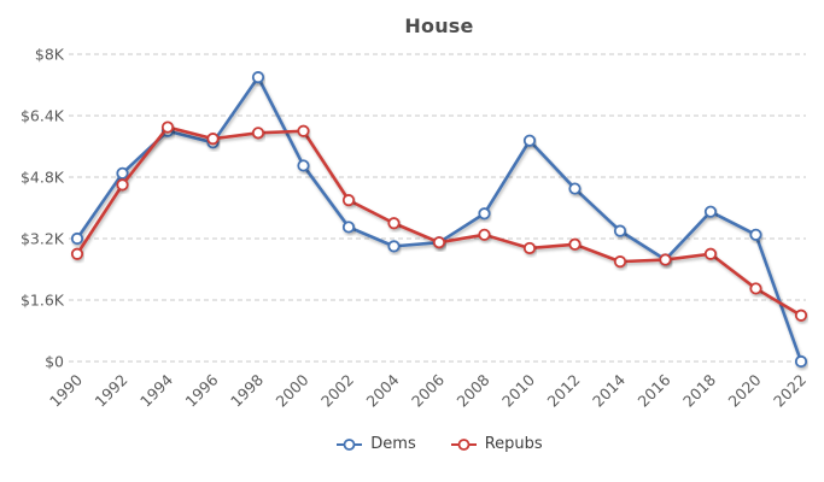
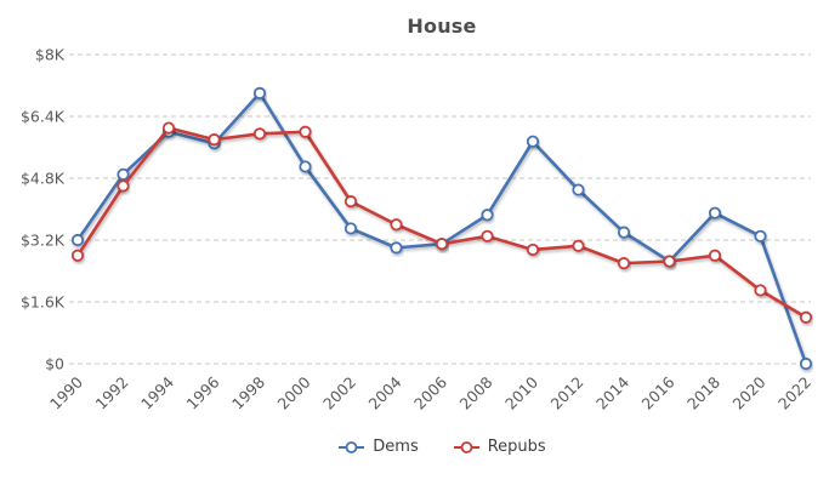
Dems/1998: $7.4K -> $7.0K
